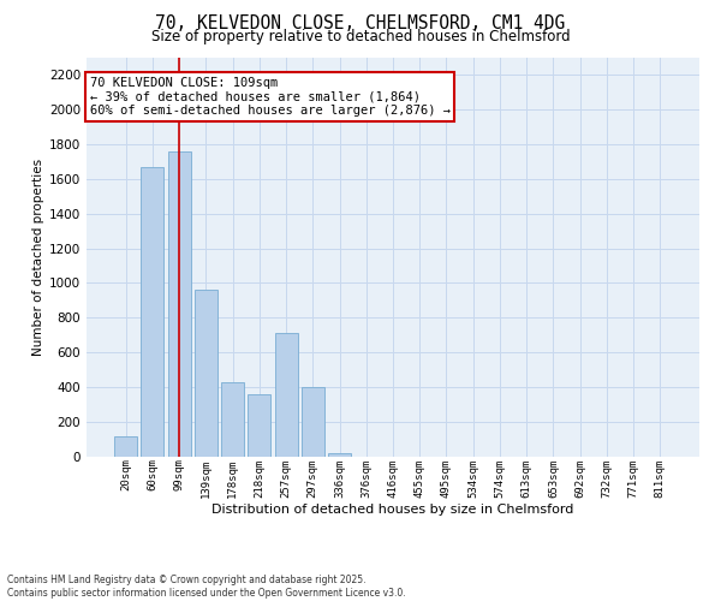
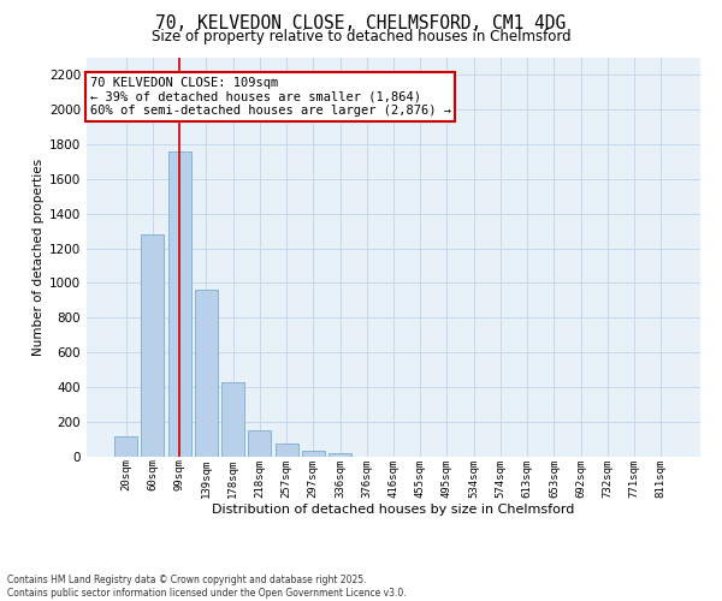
60sqm: 1670 -> 1280
218sqm: 360 -> 150
257sqm: 710 -> 80
297sqm: 400 -> 40
